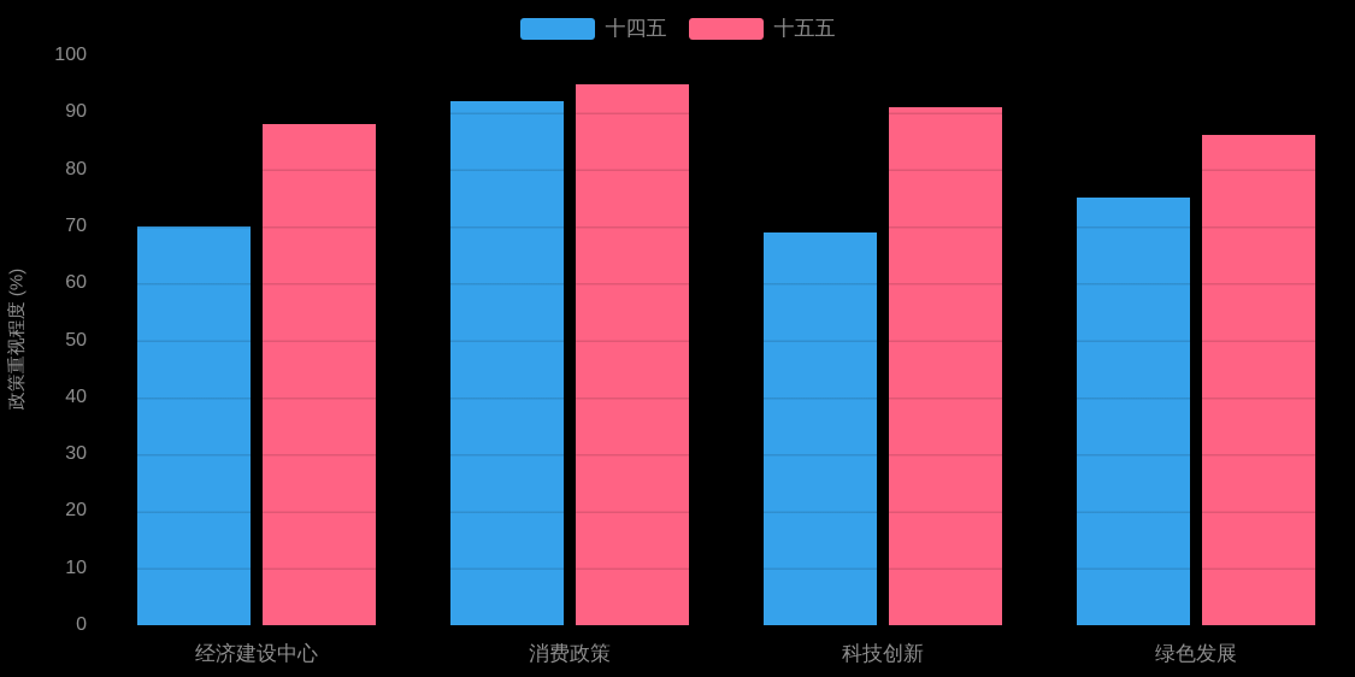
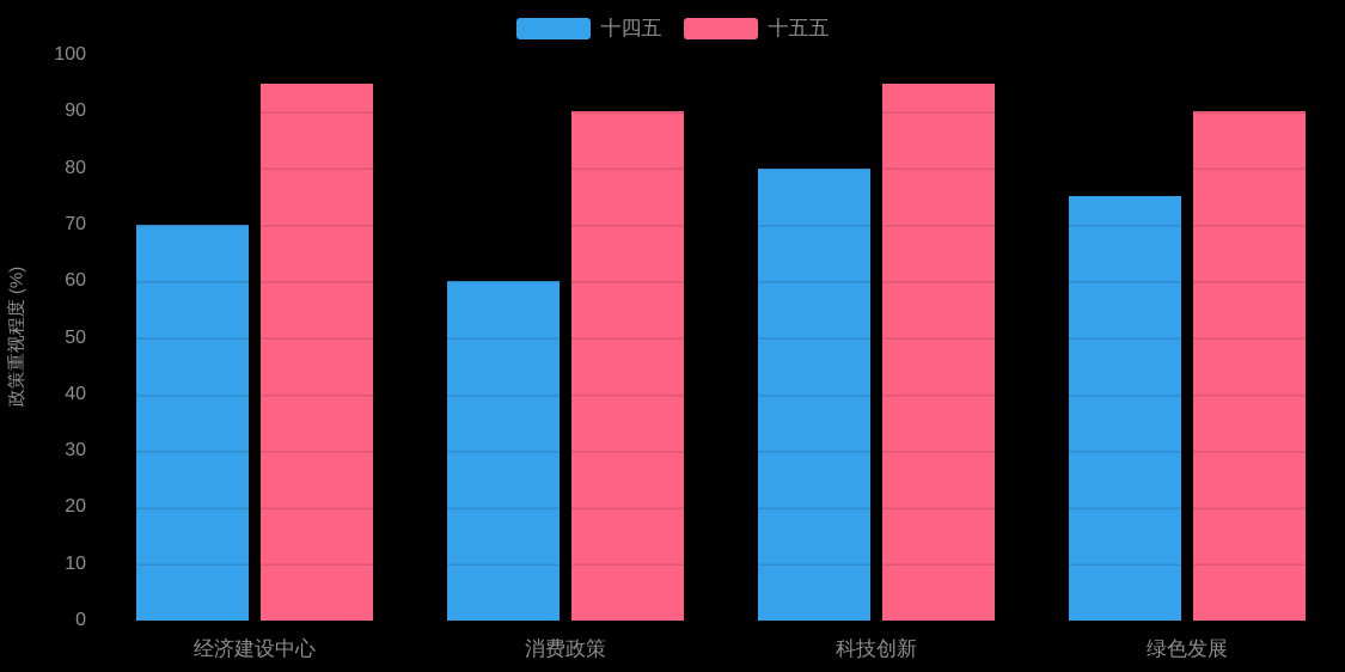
十五五/经济建设中心: 88 -> 95
十四五/消费政策: 92 -> 60
十五五/消费政策: 95 -> 90
十四五/科技创新: 69 -> 80
十五五/科技创新: 91 -> 95
十五五/绿色发展: 86 -> 90
